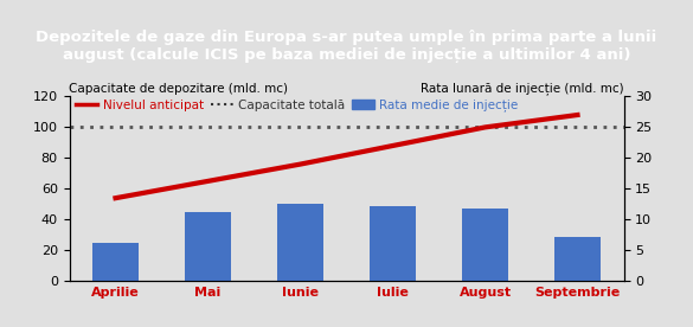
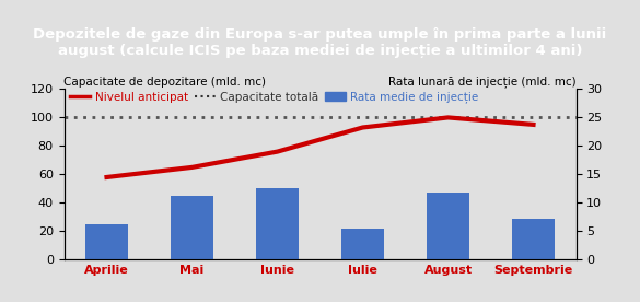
Nivelul anticipat/Aprilie: 54 -> 58
Rata medie de injecție/Iulie: 12.2 -> 5.4
Nivelul anticipat/Iulie: 88 -> 93
Nivelul anticipat/Septembrie: 108 -> 95
